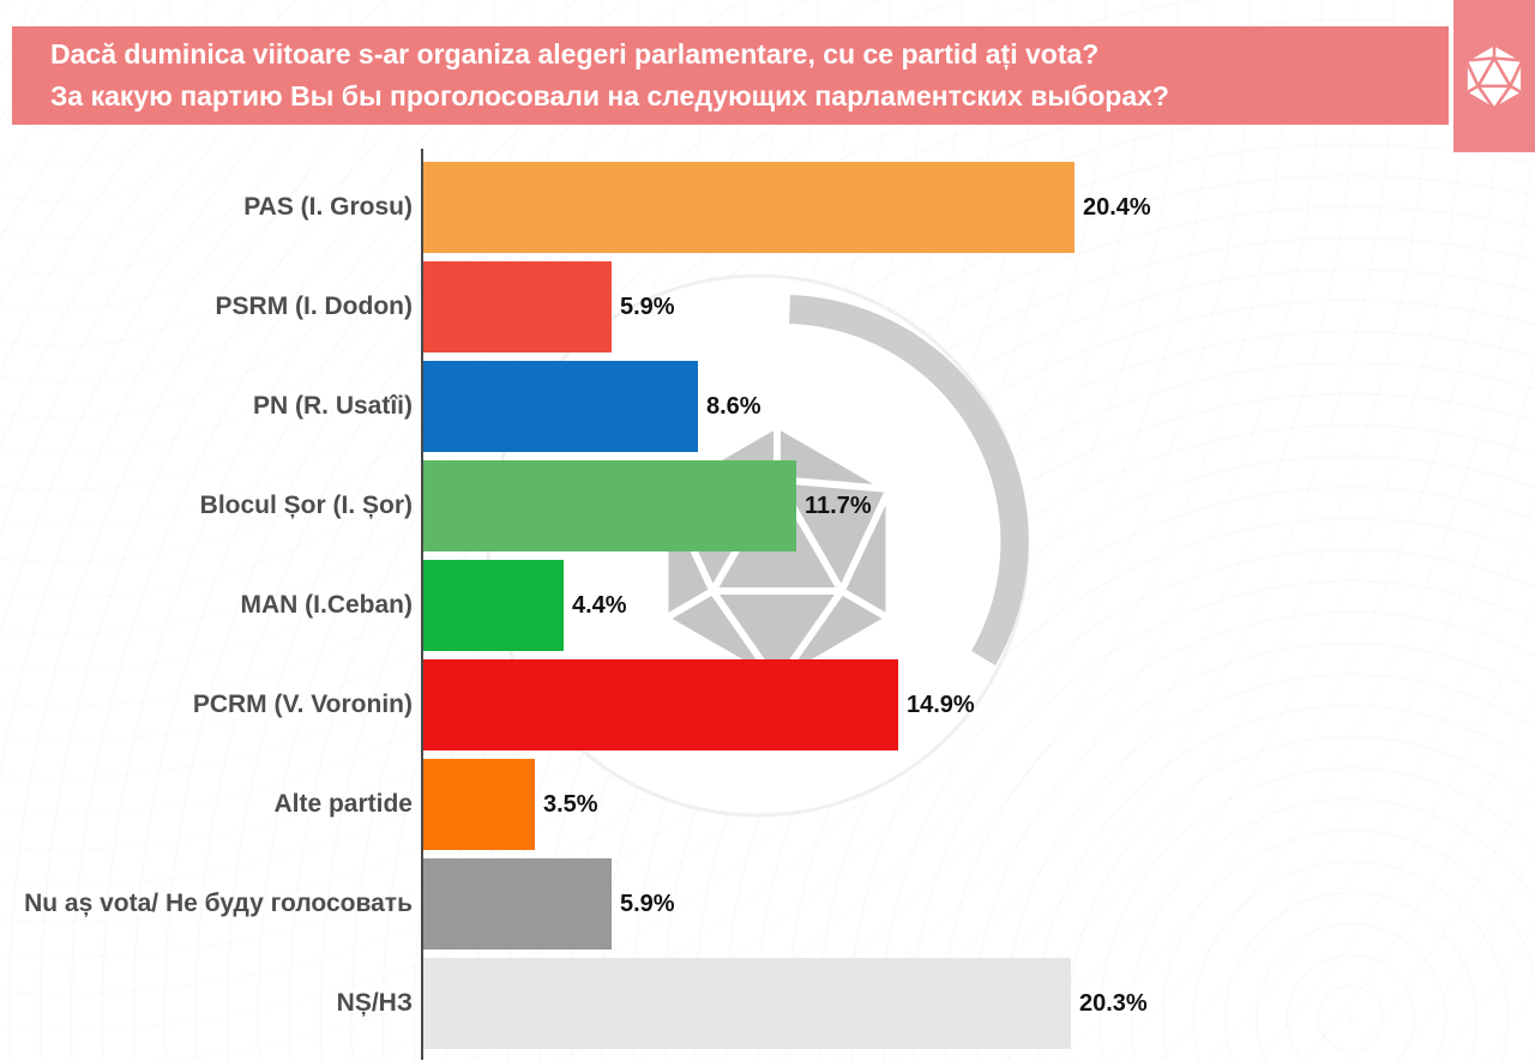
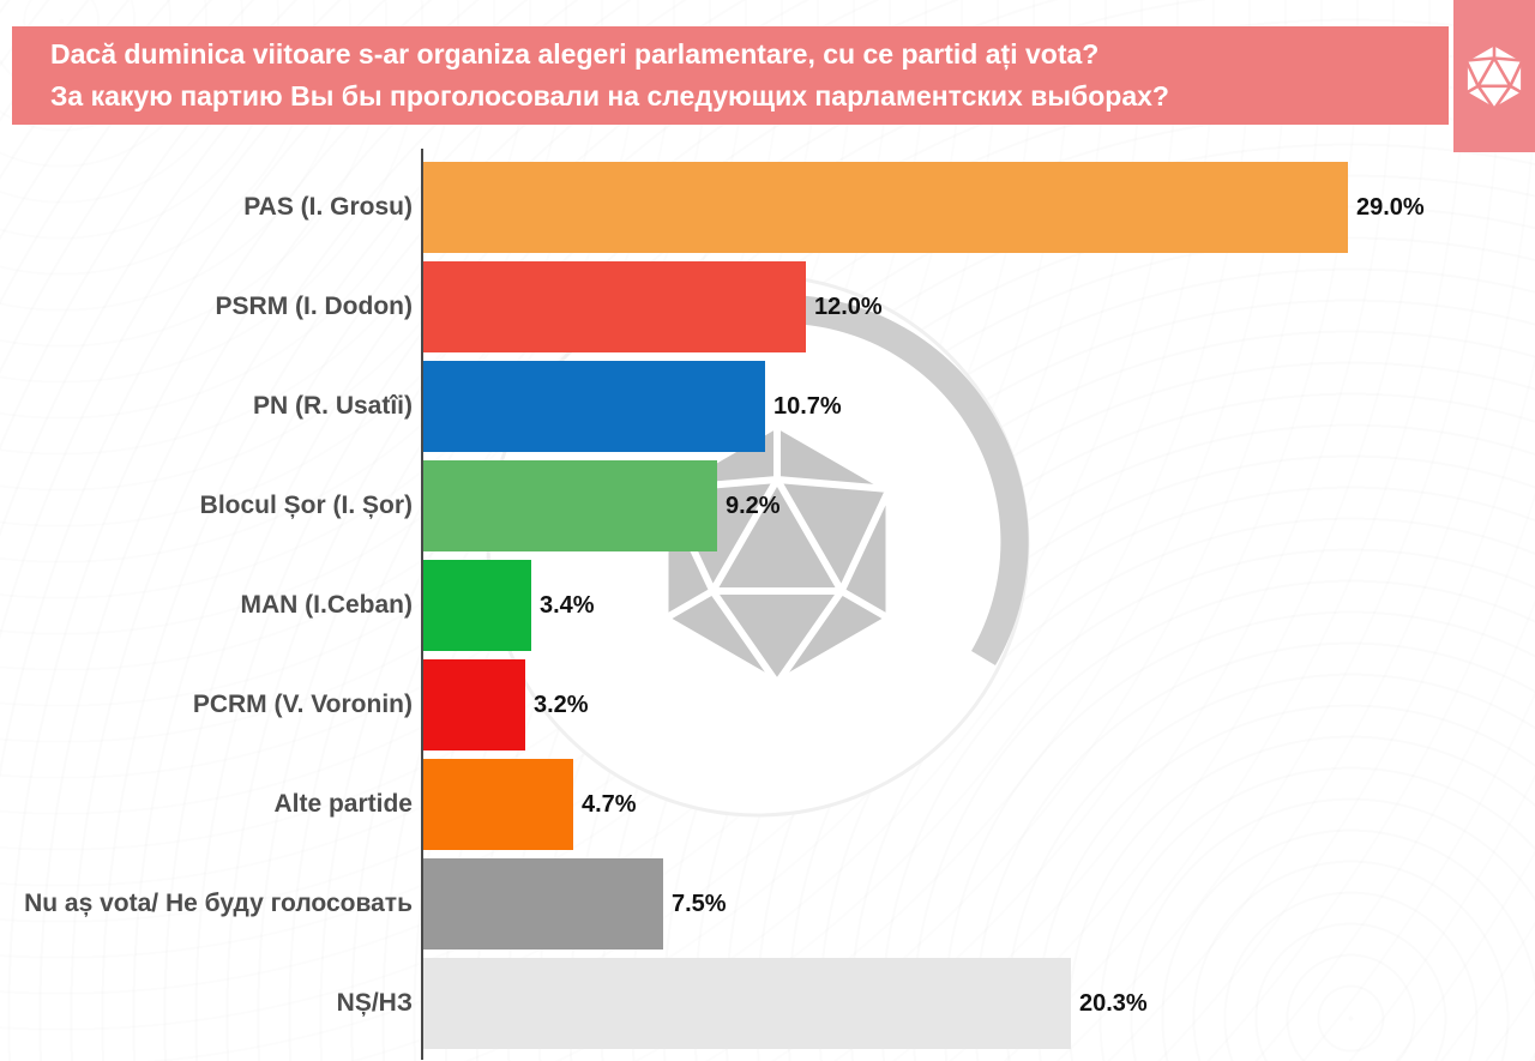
PAS (I. Grosu): 20.4% -> 29.0%
PSRM (I. Dodon): 5.9% -> 12.0%
PN (R. Usatîi): 8.6% -> 10.7%
Blocul Șor (I. Șor): 11.7% -> 9.2%
MAN (I.Ceban): 4.4% -> 3.4%
PCRM (V. Voronin): 14.9% -> 3.2%
Alte partide: 3.5% -> 4.7%
Nu aș vota/ Не буду голосовать: 5.9% -> 7.5%
